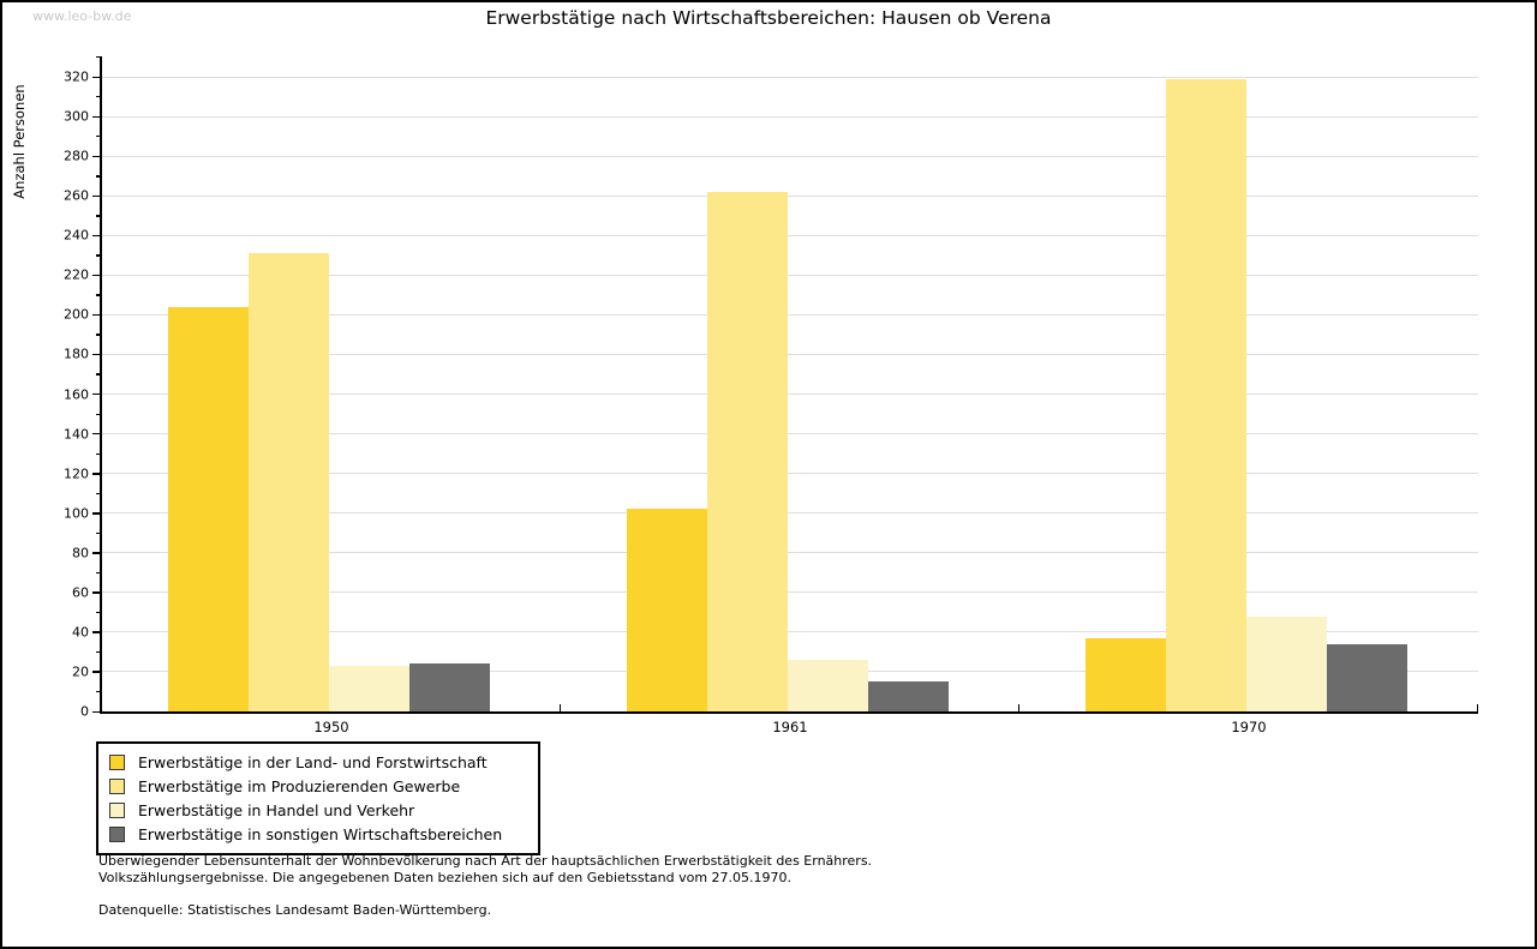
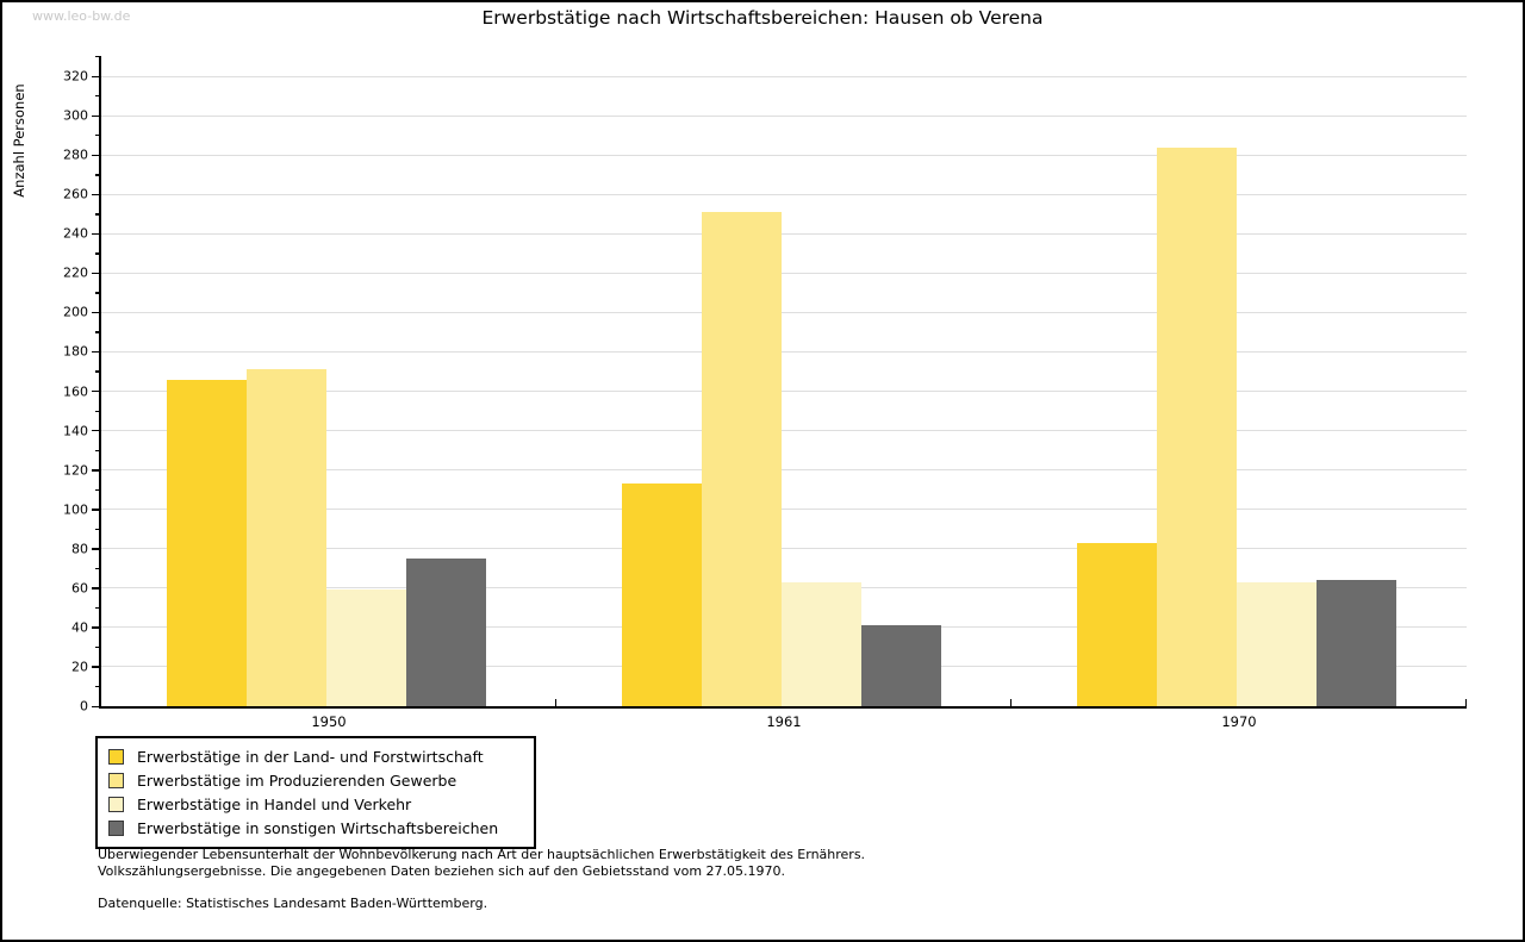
Erwerbstätige in der Land- und Forstwirtschaft/1950: 204 -> 166
Erwerbstätige im Produzierenden Gewerbe/1950: 231 -> 171
Erwerbstätige in Handel und Verkehr/1950: 23 -> 59
Erwerbstätige in sonstigen Wirtschaftsbereichen/1950: 24 -> 75
Erwerbstätige in der Land- und Forstwirtschaft/1961: 102 -> 113
Erwerbstätige im Produzierenden Gewerbe/1961: 262 -> 251
Erwerbstätige in Handel und Verkehr/1961: 26 -> 63
Erwerbstätige in sonstigen Wirtschaftsbereichen/1961: 15 -> 41
Erwerbstätige in der Land- und Forstwirtschaft/1970: 37 -> 83
Erwerbstätige im Produzierenden Gewerbe/1970: 319 -> 284
Erwerbstätige in Handel und Verkehr/1970: 48 -> 63
Erwerbstätige in sonstigen Wirtschaftsbereichen/1970: 34 -> 64
